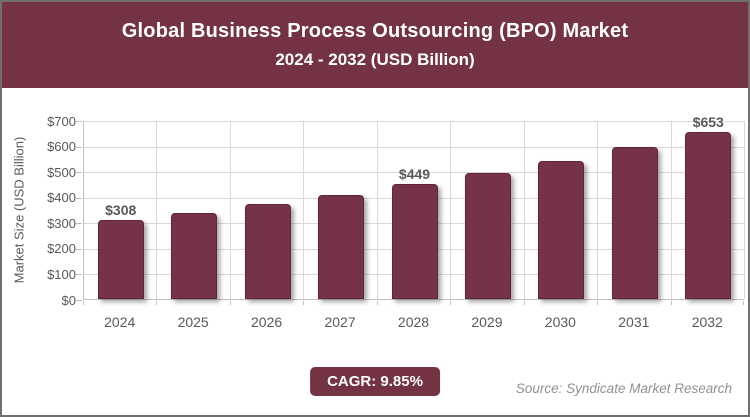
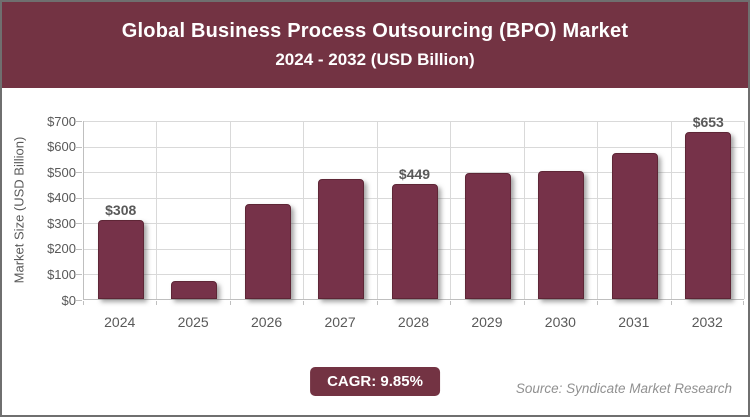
2025: $340 -> $70
2027: $410 -> $470
2030: $540 -> $500
2031: $590 -> $570
